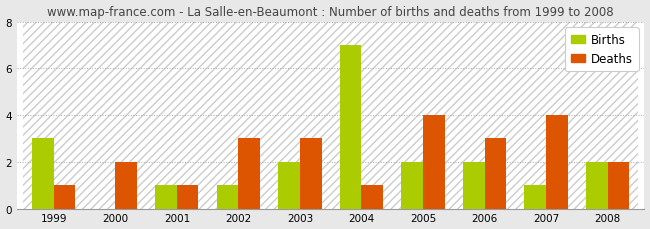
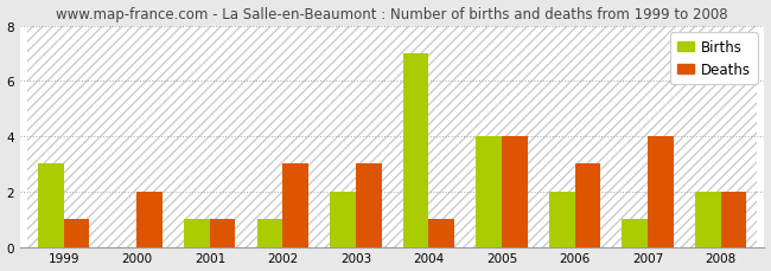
Births/2005: 2 -> 4
